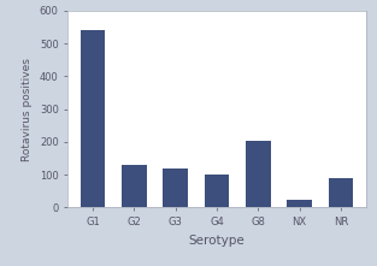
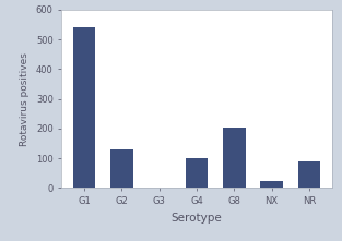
G3: 120 -> 2
